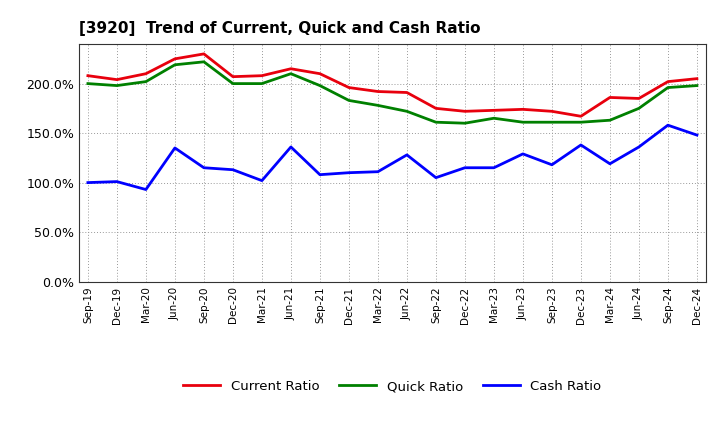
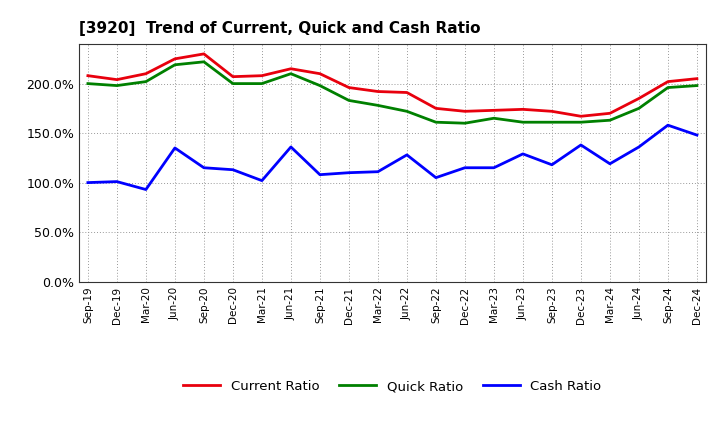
Current Ratio/Mar-24: 186% -> 170%
